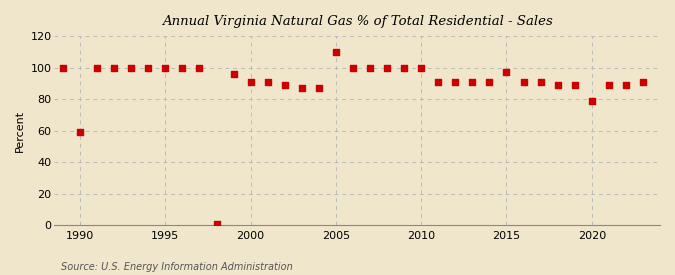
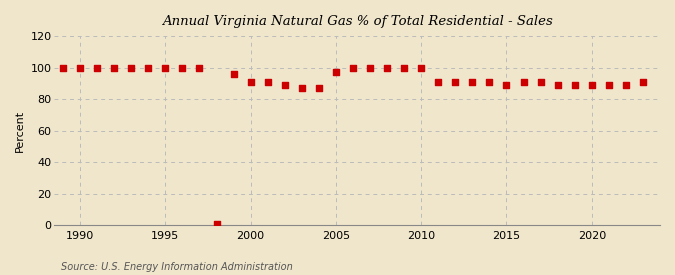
1990: 59 -> 100
2005: 110 -> 97
2015: 97 -> 89
2020: 79 -> 89
